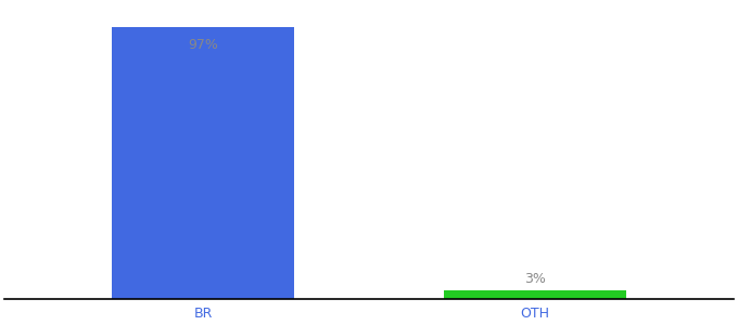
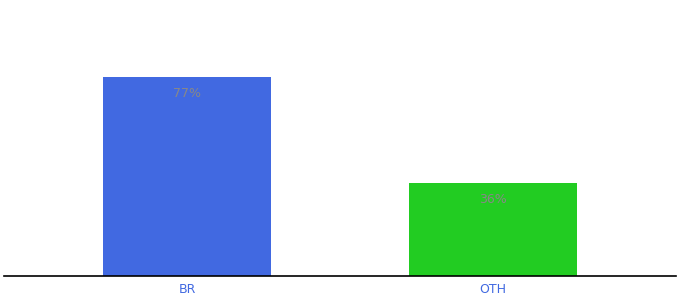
BR: 97% -> 77%
OTH: 3% -> 36%
